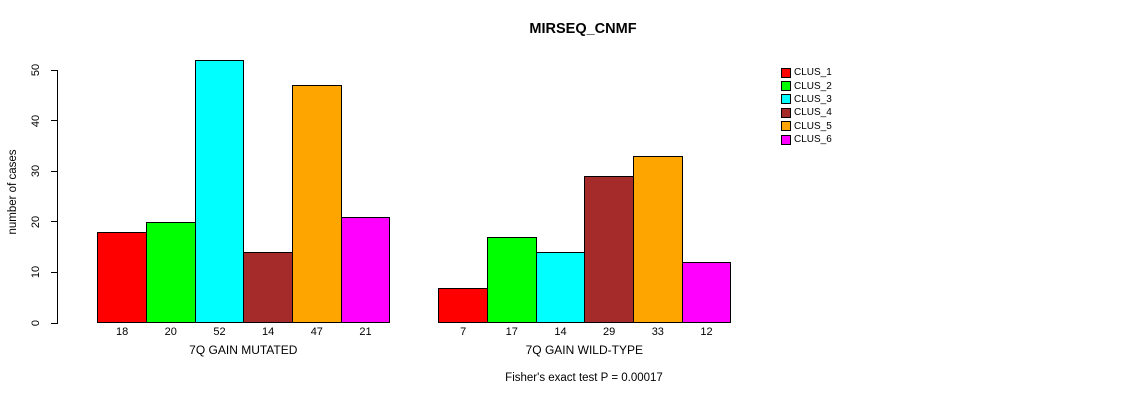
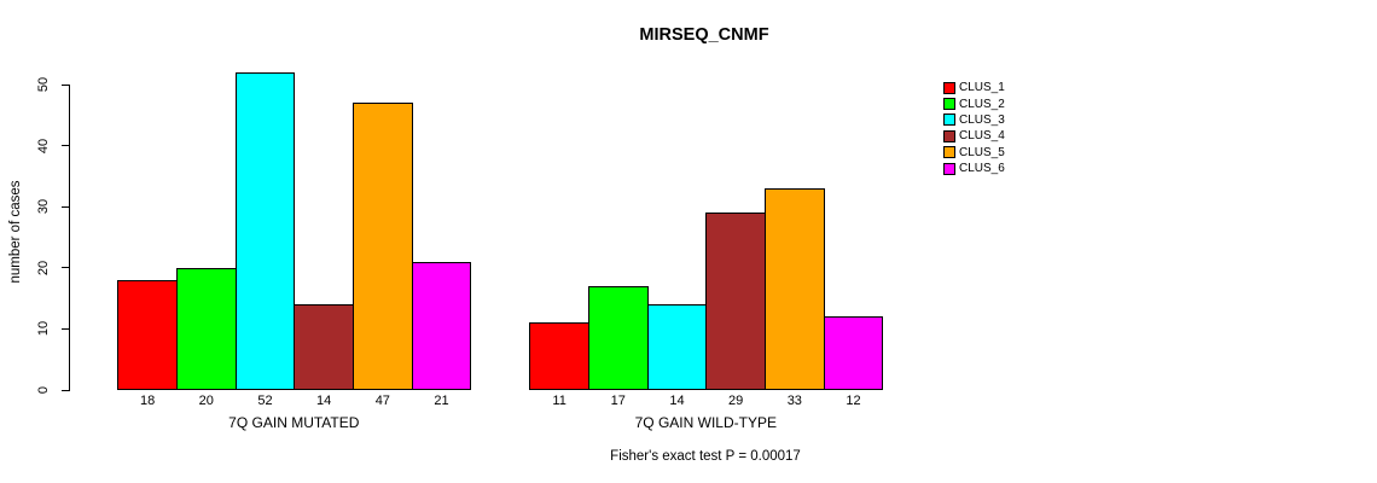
CLUS_1/7Q GAIN WILD-TYPE: 7 -> 11
